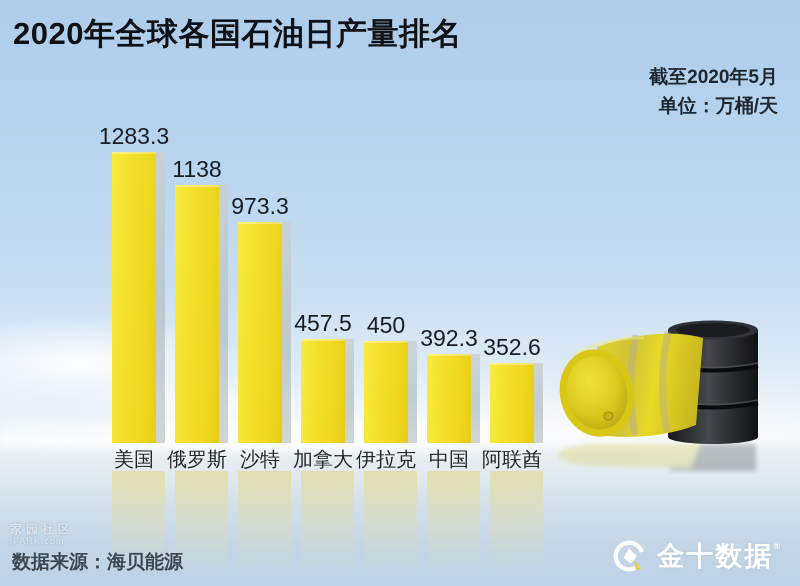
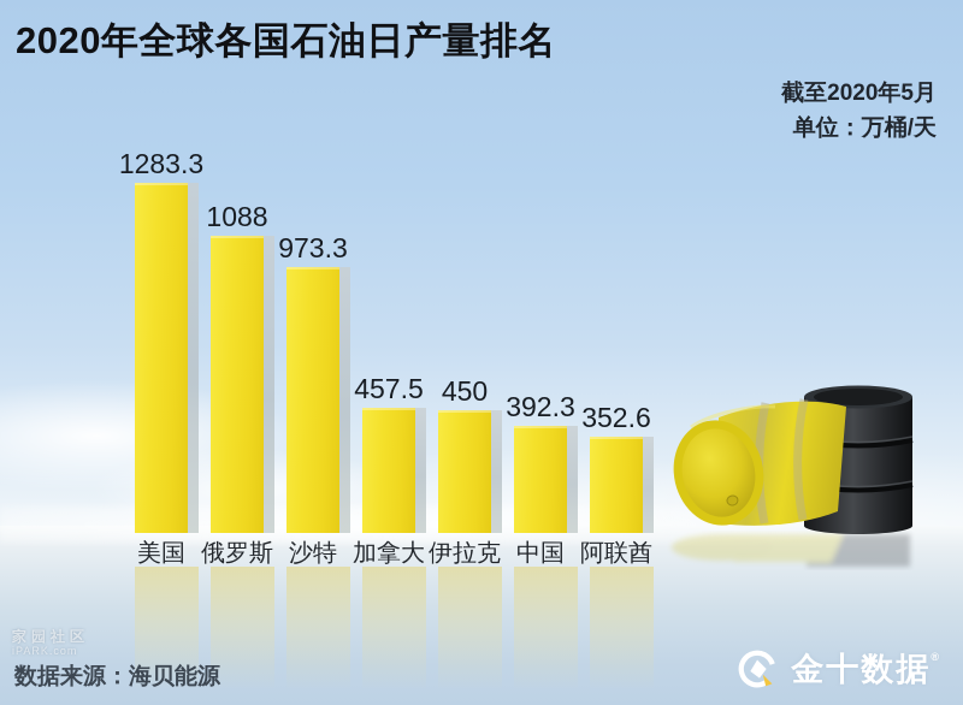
俄罗斯: 1138 -> 1088
